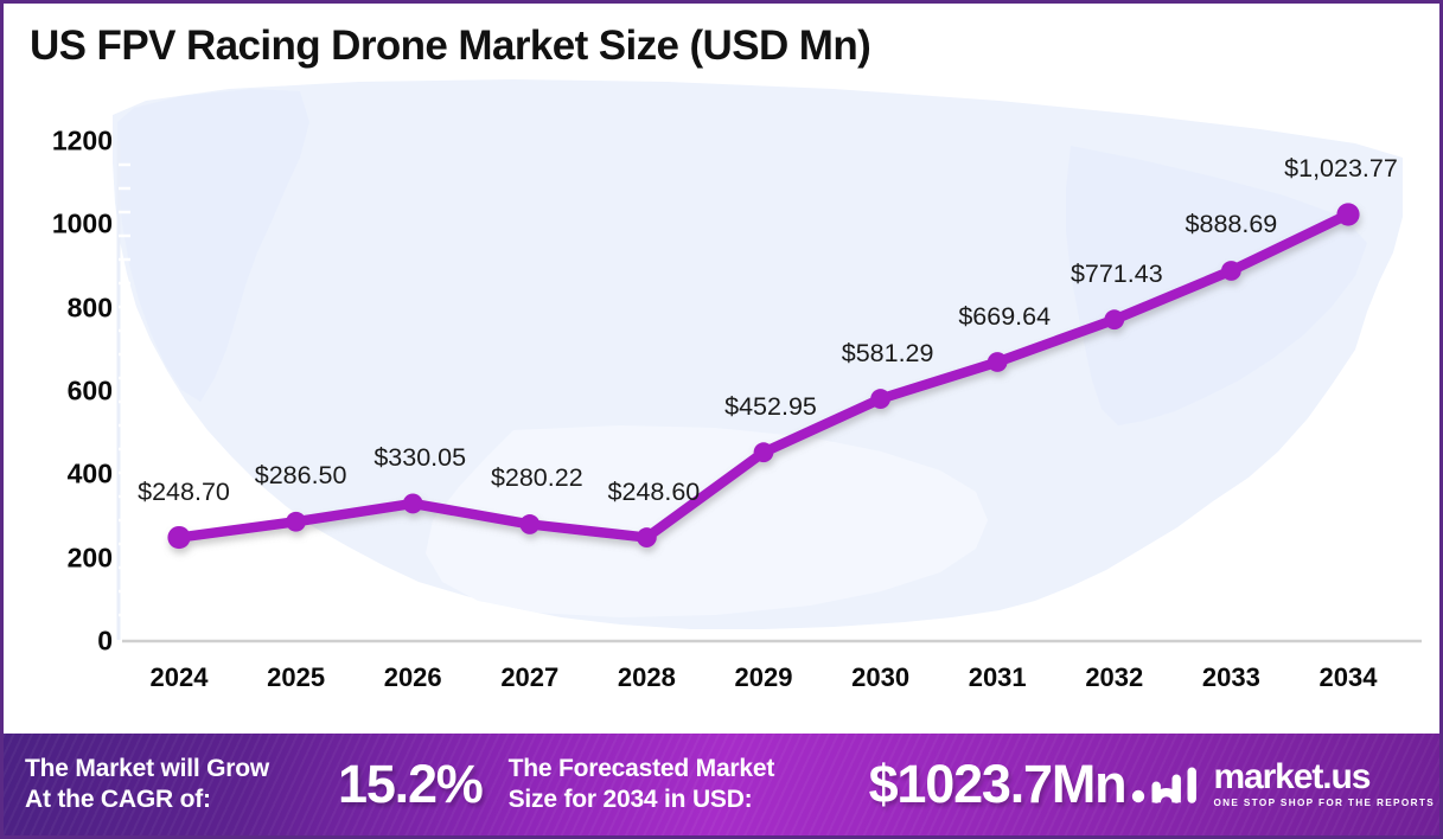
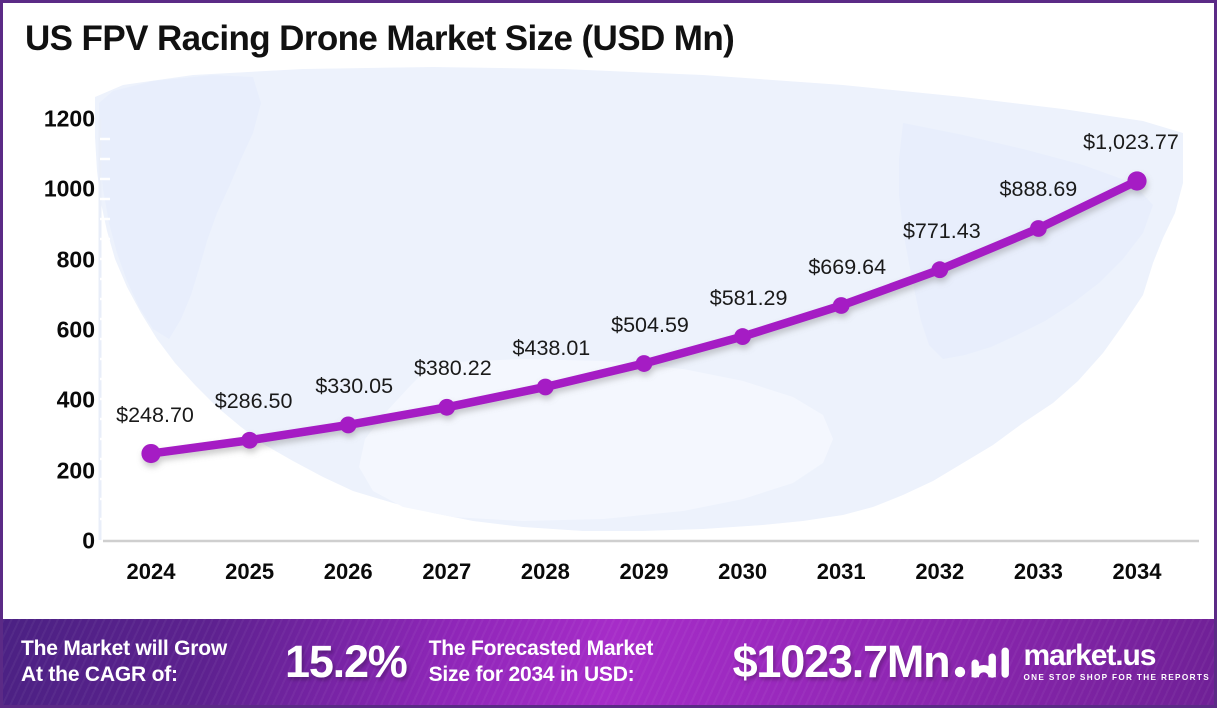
2027: $280.22 -> $380.22
2028: $248.60 -> $438.01
2029: $452.95 -> $504.59
